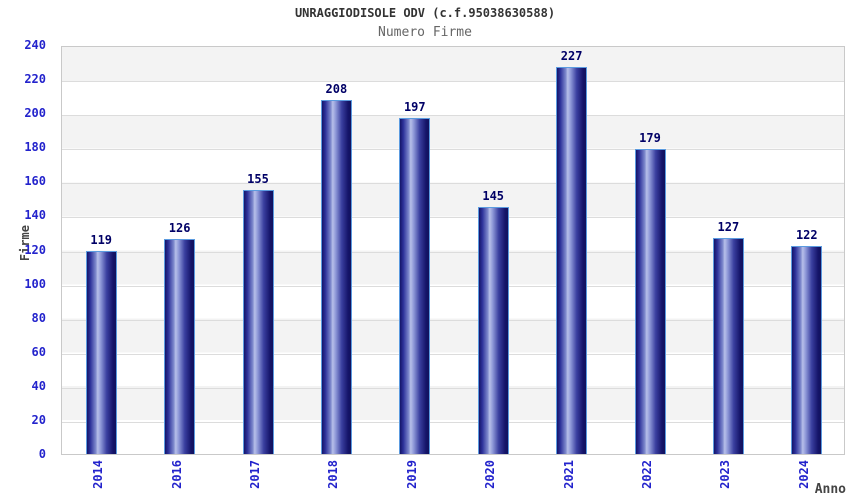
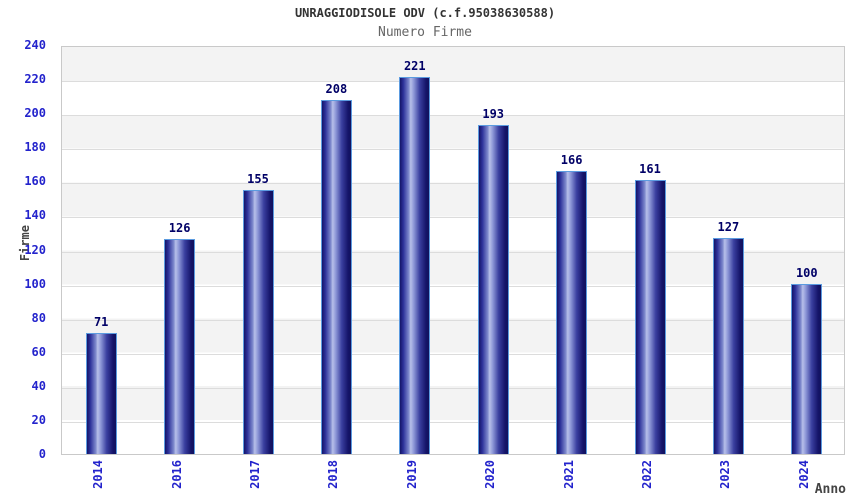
2014: 119 -> 71
2019: 197 -> 221
2020: 145 -> 193
2021: 227 -> 166
2022: 179 -> 161
2024: 122 -> 100
